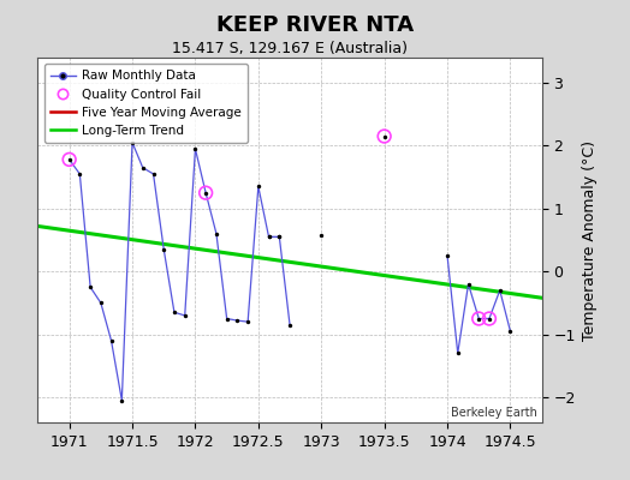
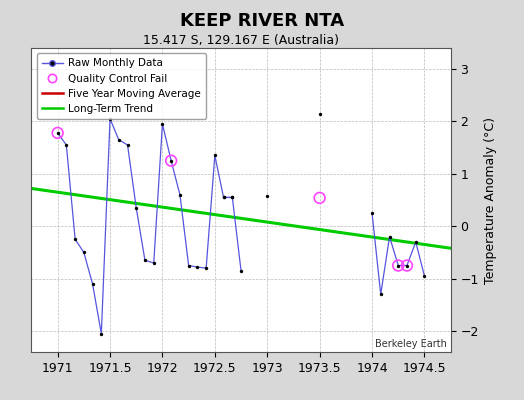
Quality Control Fail/1973.5: 2.15 -> 0.54
